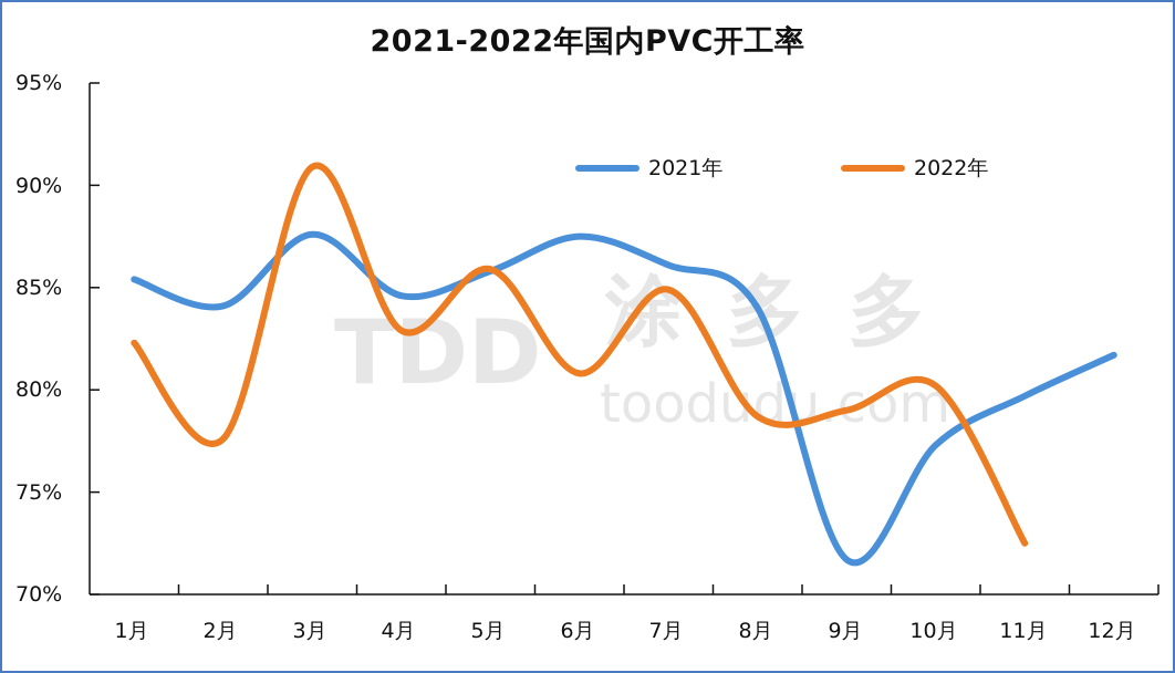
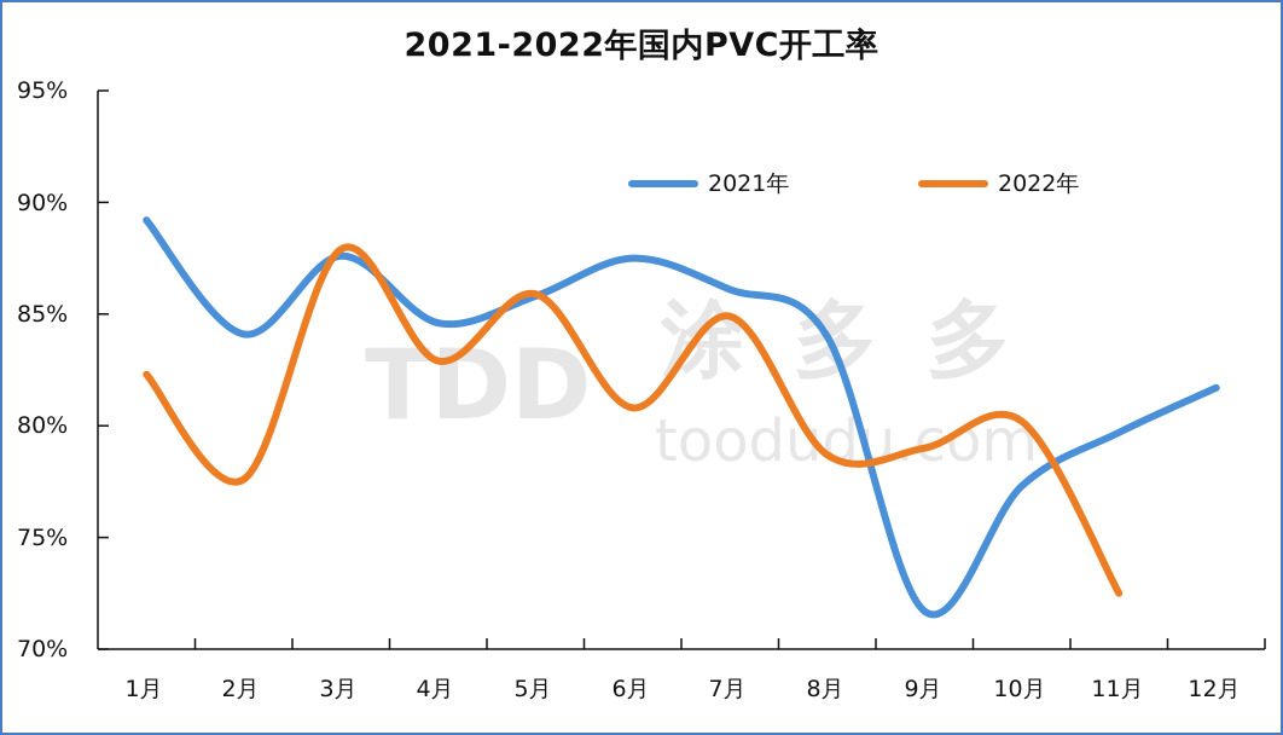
2021年/1月: 85.4% -> 89.2%
2022年/3月: 90.9% -> 87.9%
